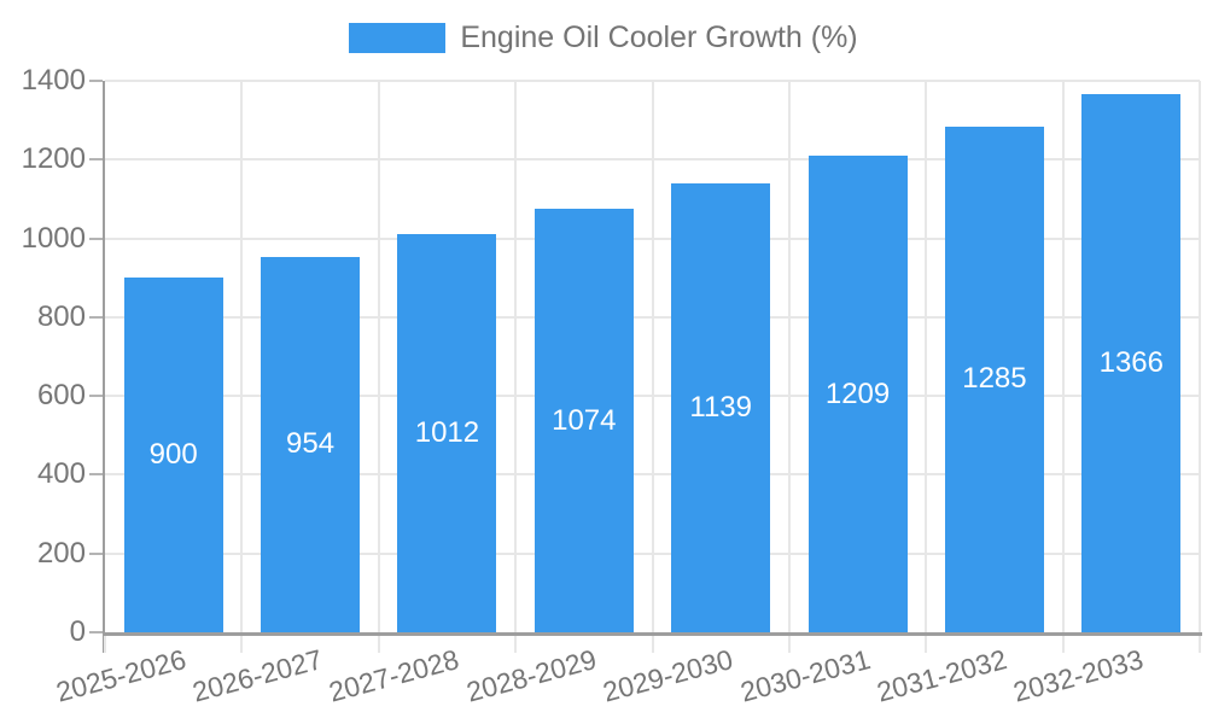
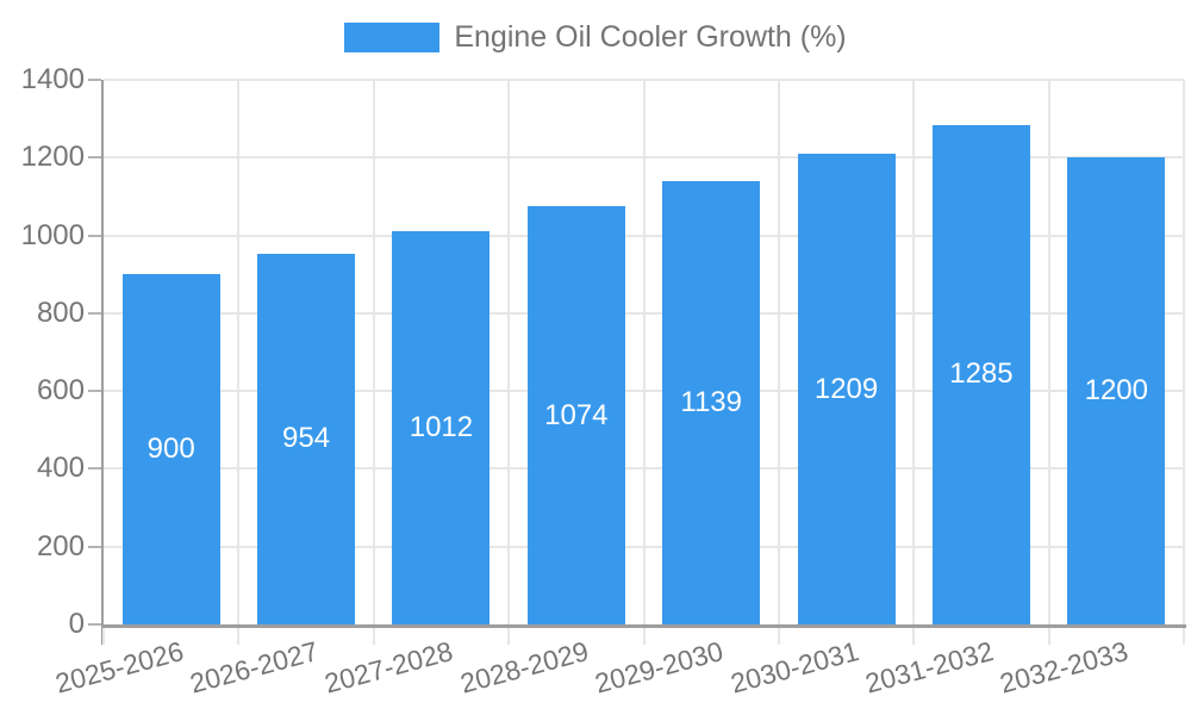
2032-2033: 1366 -> 1200
